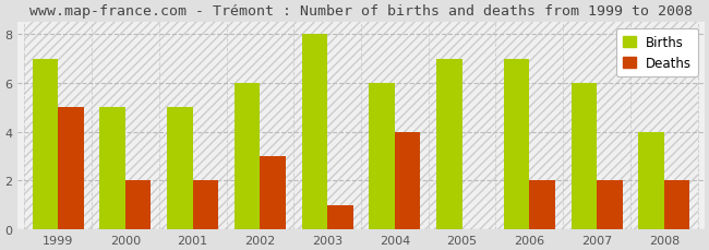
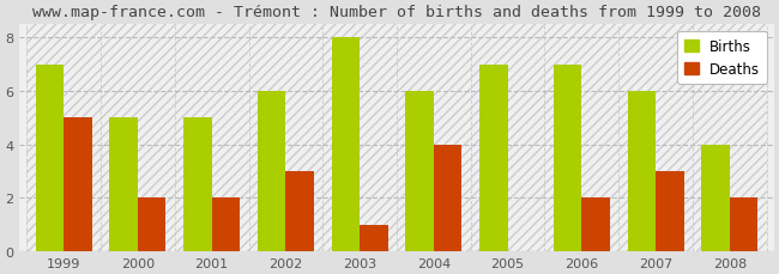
Deaths/2007: 2 -> 3
